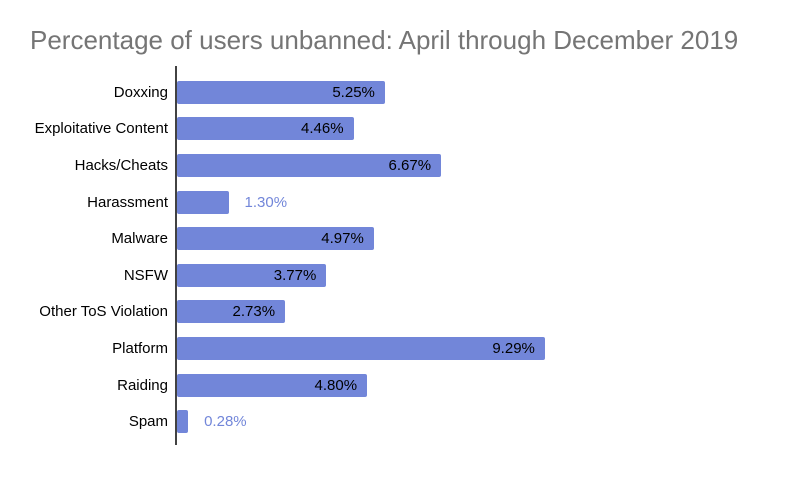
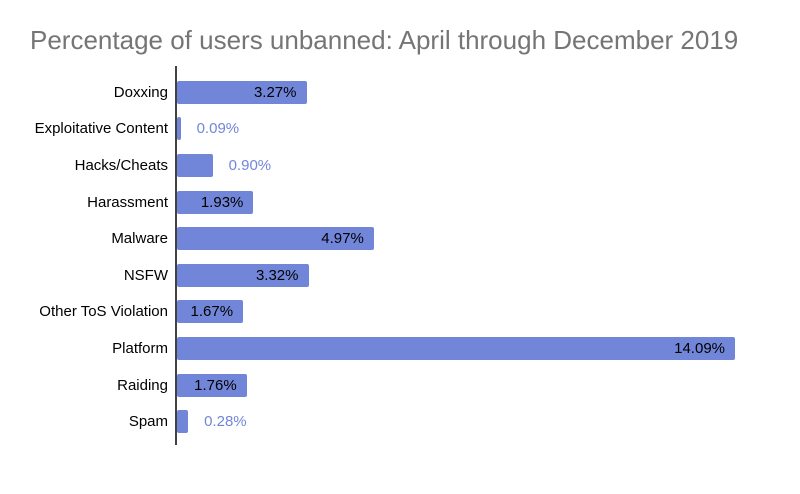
Doxxing: 5.25% -> 3.27%
Exploitative Content: 4.46% -> 0.09%
Hacks/Cheats: 6.67% -> 0.90%
Harassment: 1.30% -> 1.93%
NSFW: 3.77% -> 3.32%
Other ToS Violation: 2.73% -> 1.67%
Platform: 9.29% -> 14.09%
Raiding: 4.80% -> 1.76%
